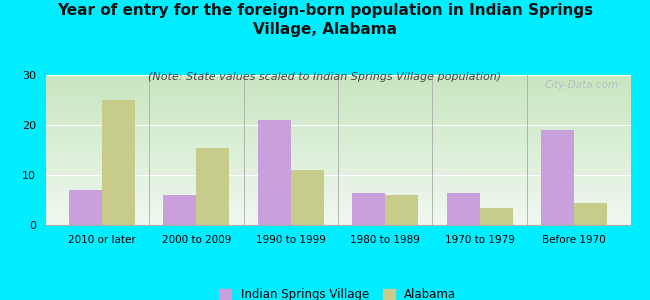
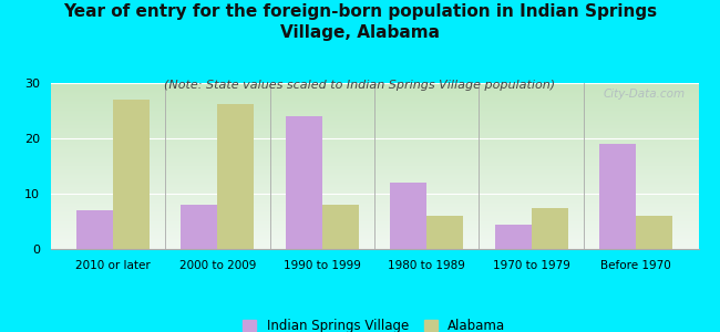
Alabama/2010 or later: 25.0 -> 27.0
Indian Springs Village/2000 to 2009: 6.0 -> 8.0
Alabama/2000 to 2009: 15.5 -> 26.2
Indian Springs Village/1990 to 1999: 21.0 -> 24.0
Alabama/1990 to 1999: 11.0 -> 8.0
Indian Springs Village/1980 to 1989: 6.5 -> 12.0
Indian Springs Village/1970 to 1979: 6.5 -> 4.4
Alabama/1970 to 1979: 3.5 -> 7.4
Alabama/Before 1970: 4.5 -> 6.0
